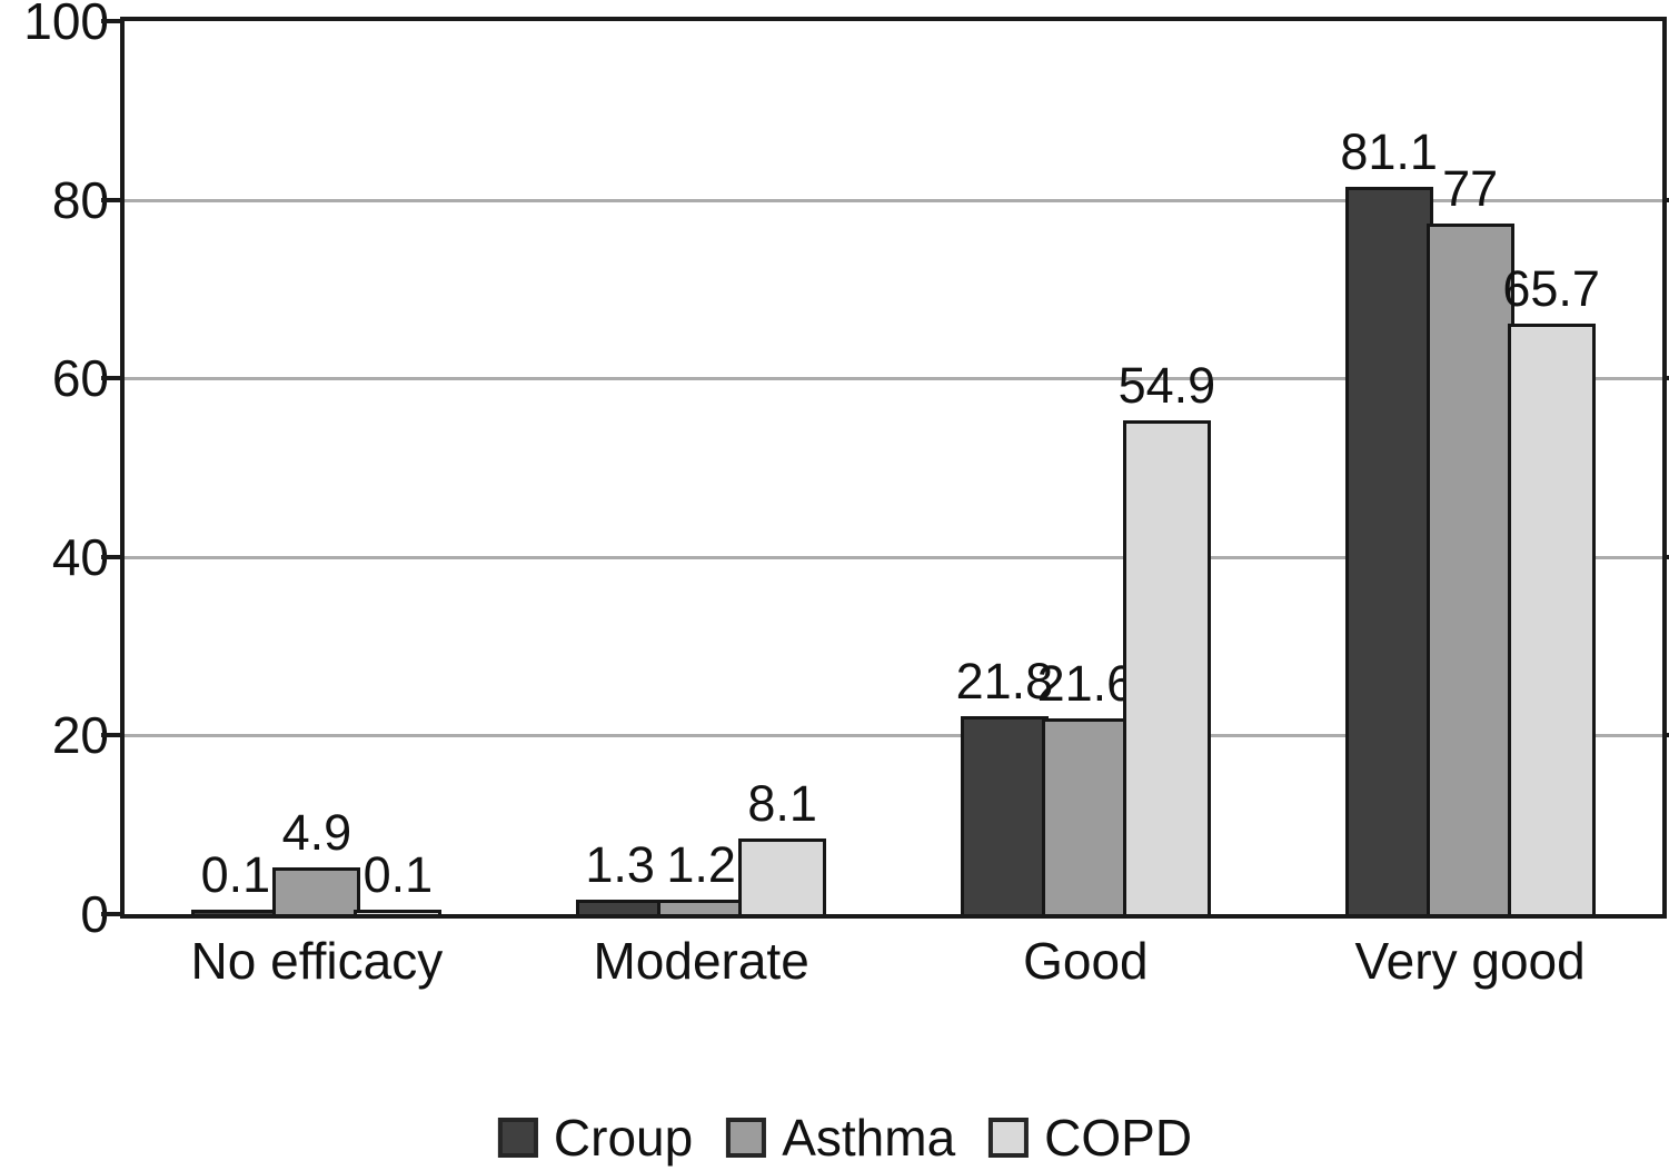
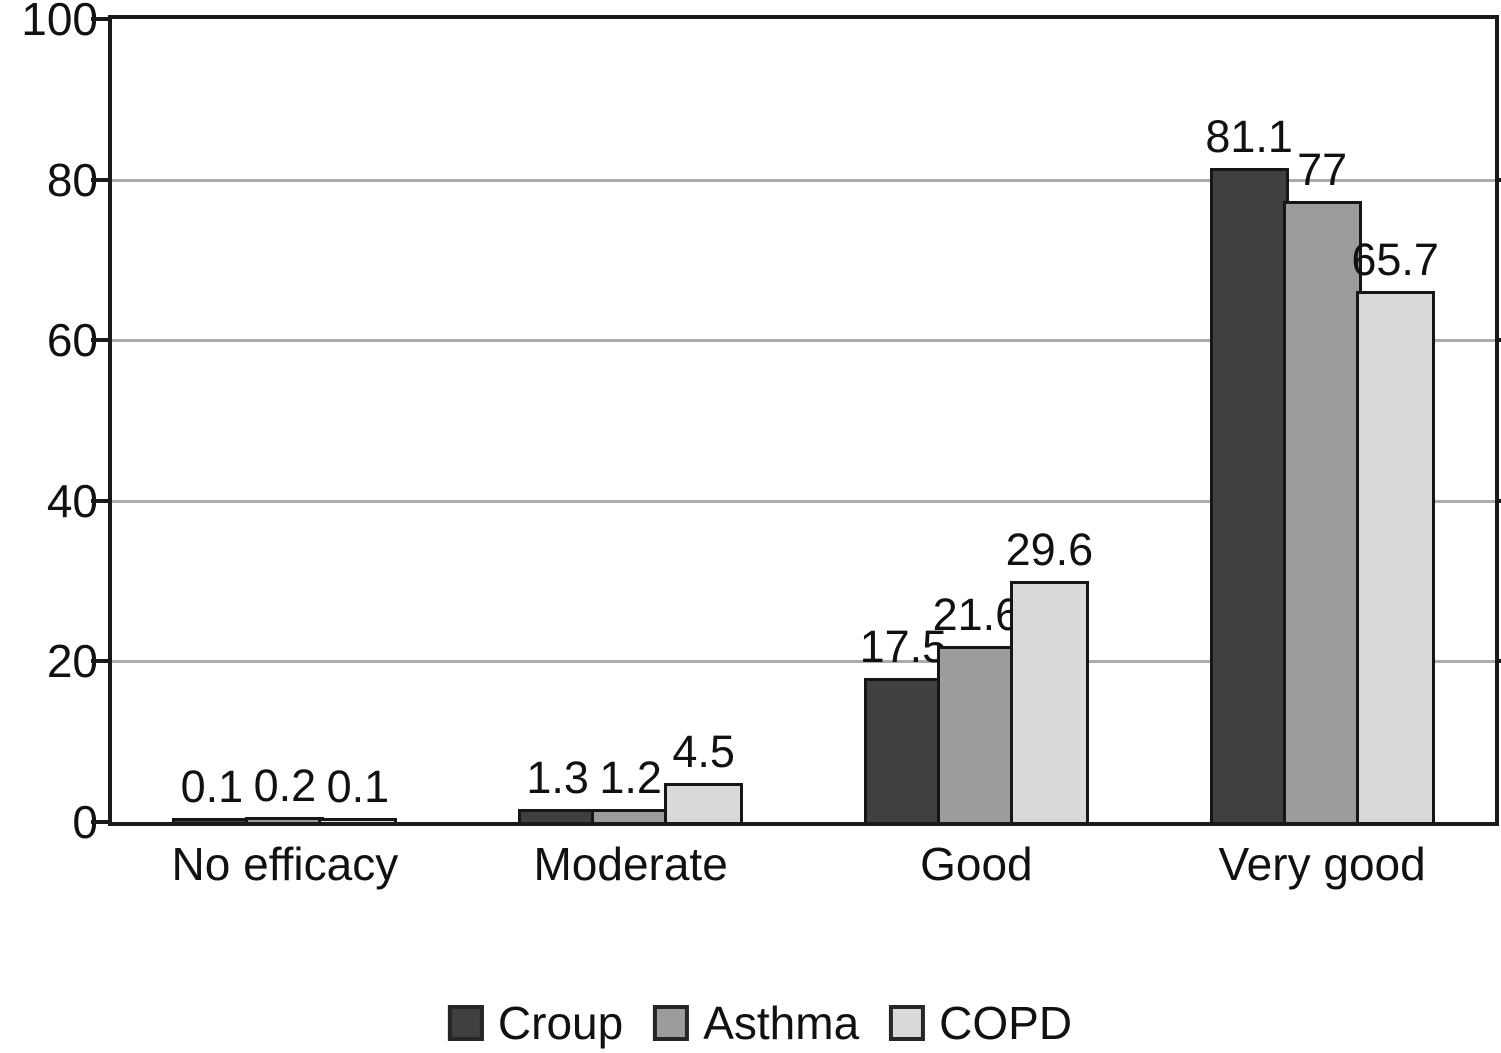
Asthma/No efficacy: 4.9 -> 0.2
COPD/Moderate: 8.1 -> 4.5
Croup/Good: 21.8 -> 17.5
COPD/Good: 54.9 -> 29.6
